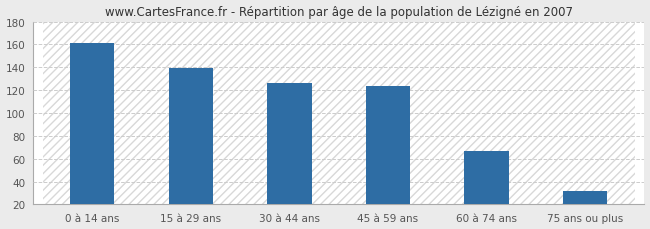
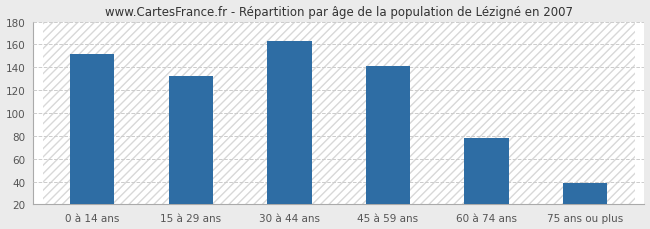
0 à 14 ans: 161 -> 152
15 à 29 ans: 139 -> 132
30 à 44 ans: 126 -> 163
45 à 59 ans: 124 -> 141
60 à 74 ans: 67 -> 78
75 ans ou plus: 32 -> 39
